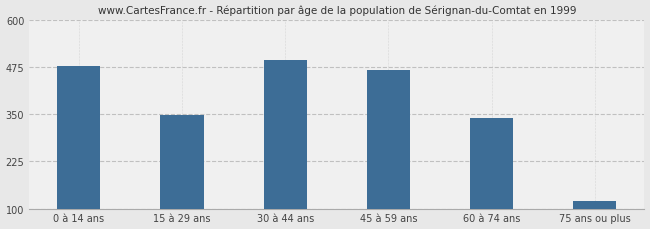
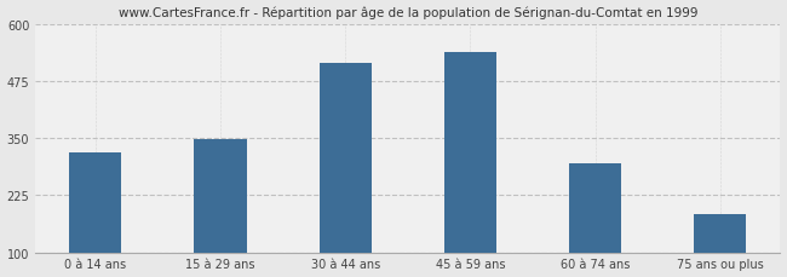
0 à 14 ans: 477 -> 320
30 à 44 ans: 493 -> 515
45 à 59 ans: 468 -> 540
60 à 74 ans: 340 -> 295
75 ans ou plus: 120 -> 185
